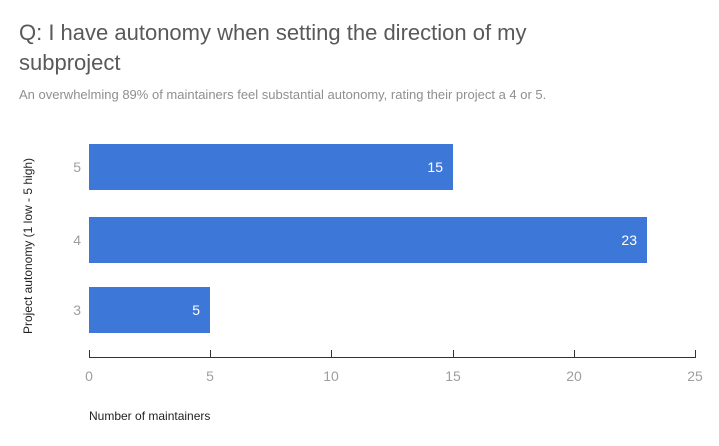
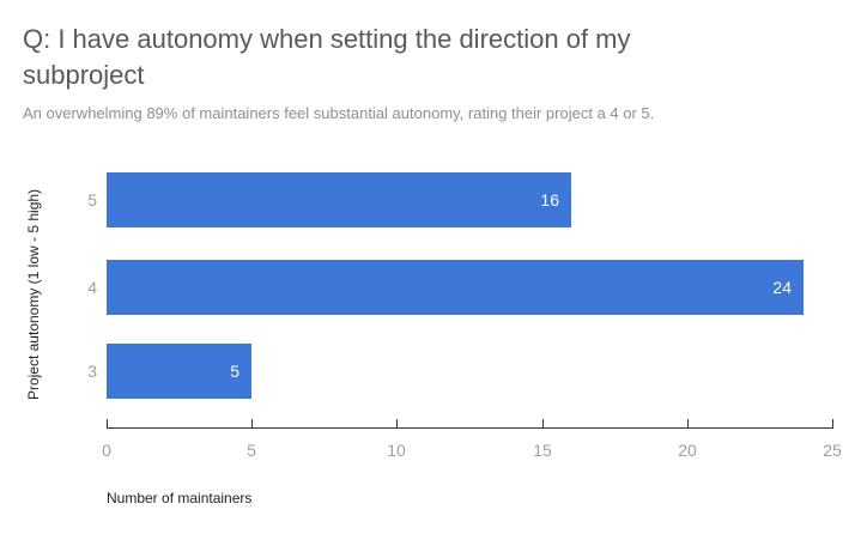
5: 15 -> 16
4: 23 -> 24
